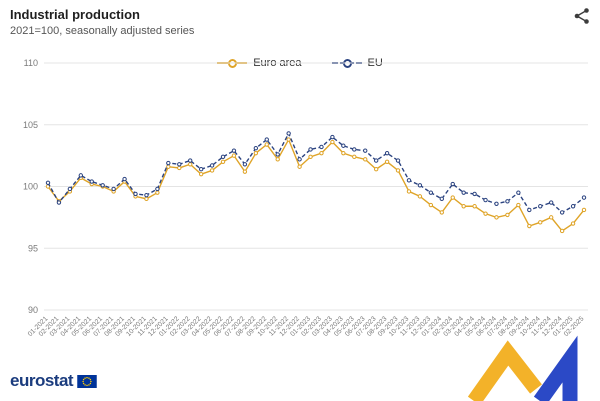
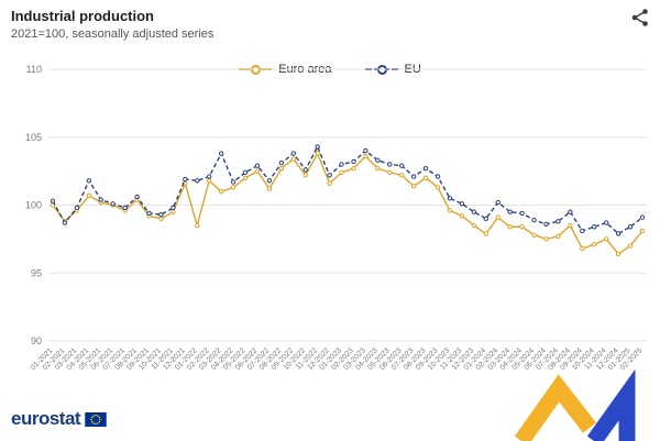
EU/04-2021: 100.9 -> 101.8
Euro area/01-2022: 101.5 -> 98.5
EU/03-2022: 101.4 -> 103.8
